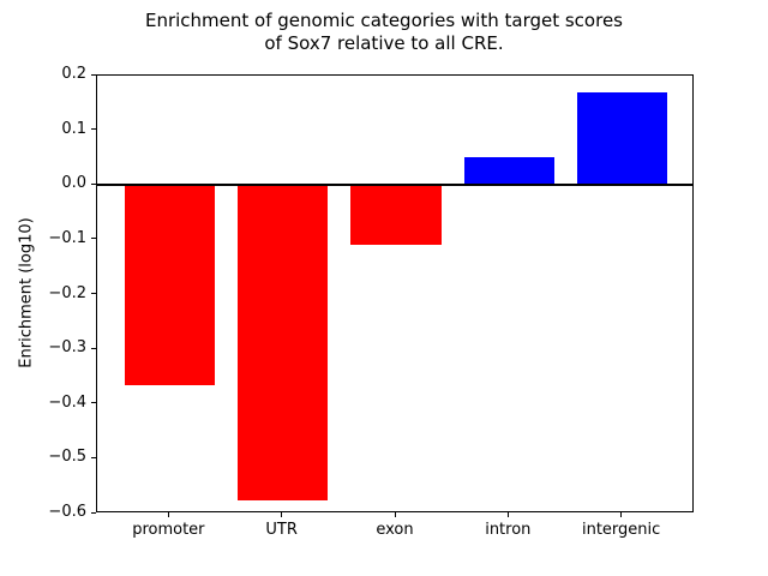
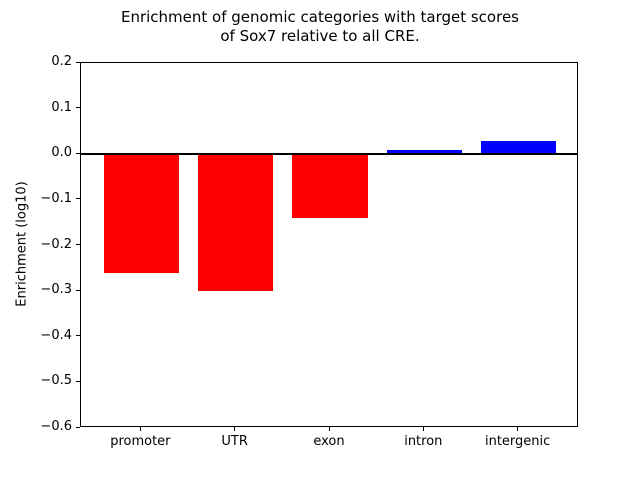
promoter: -0.36 -> -0.26
UTR: -0.57 -> -0.30
exon: -0.11 -> -0.14
intron: 0.05 -> 0.01
intergenic: 0.17 -> 0.03
